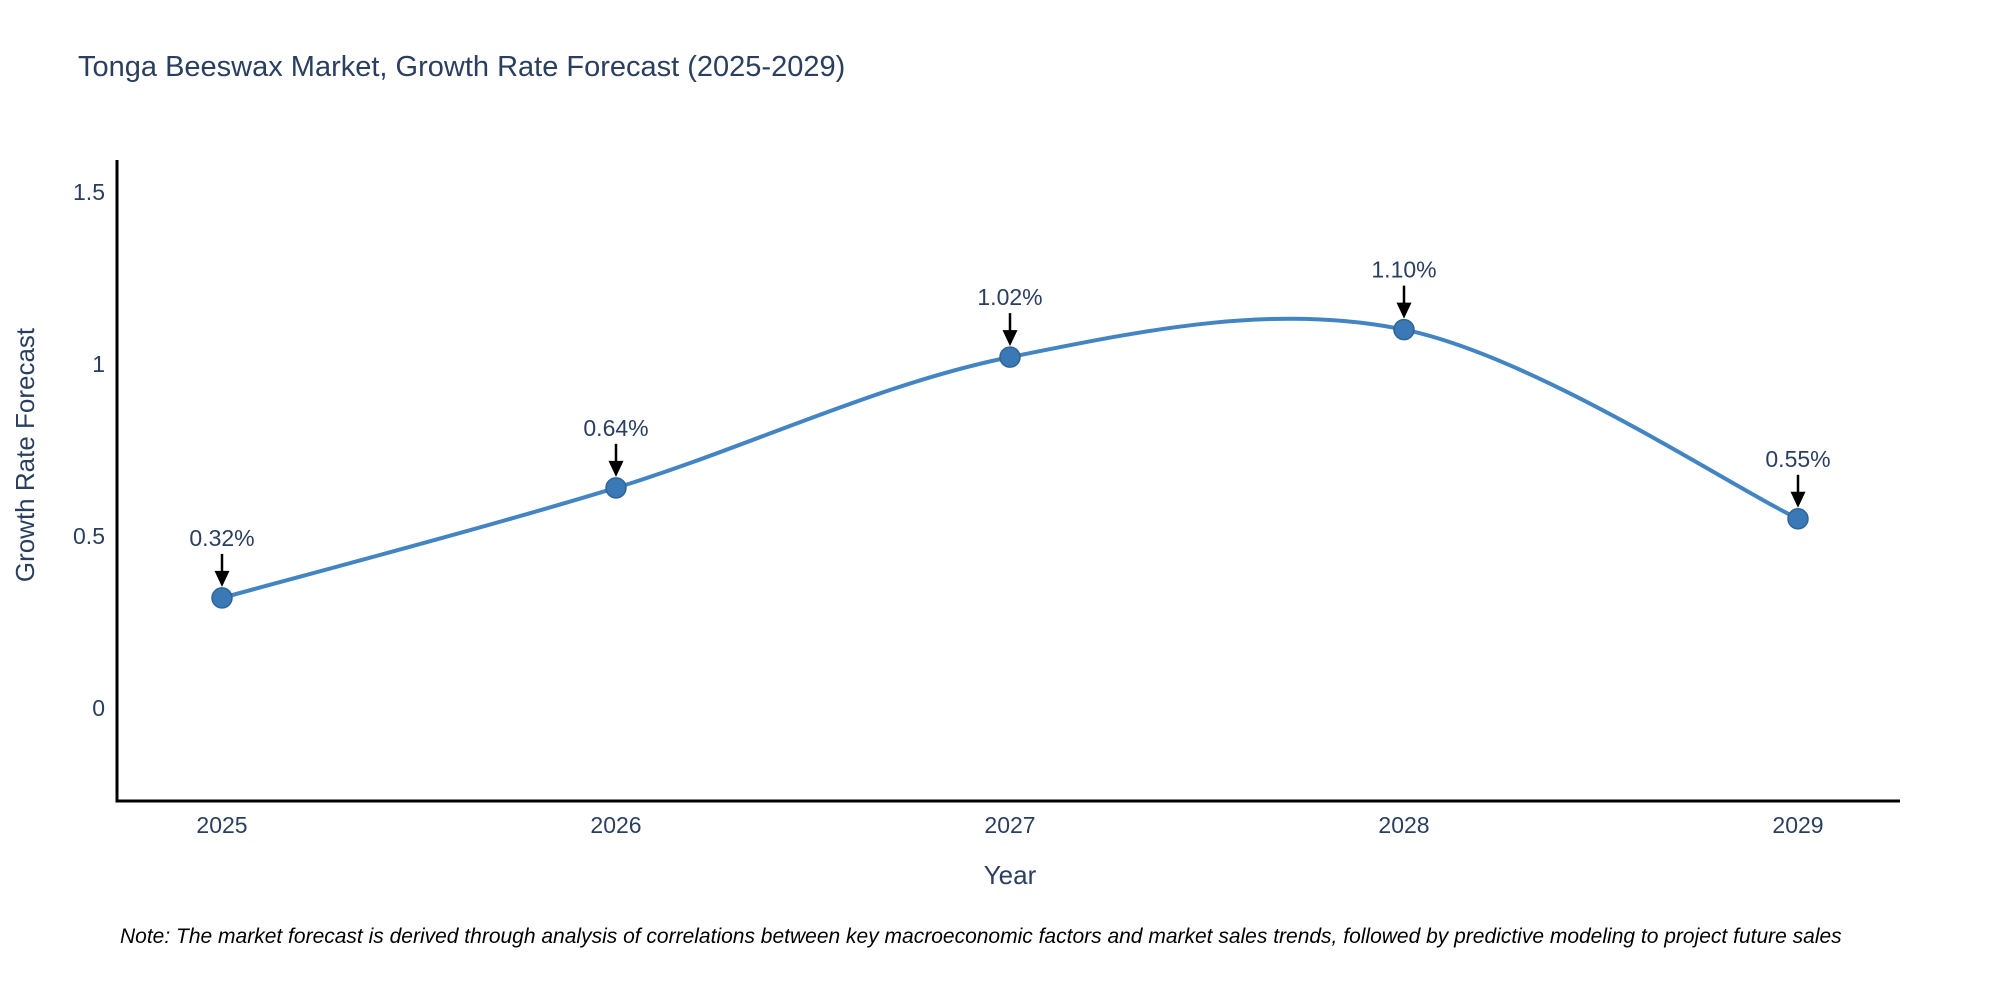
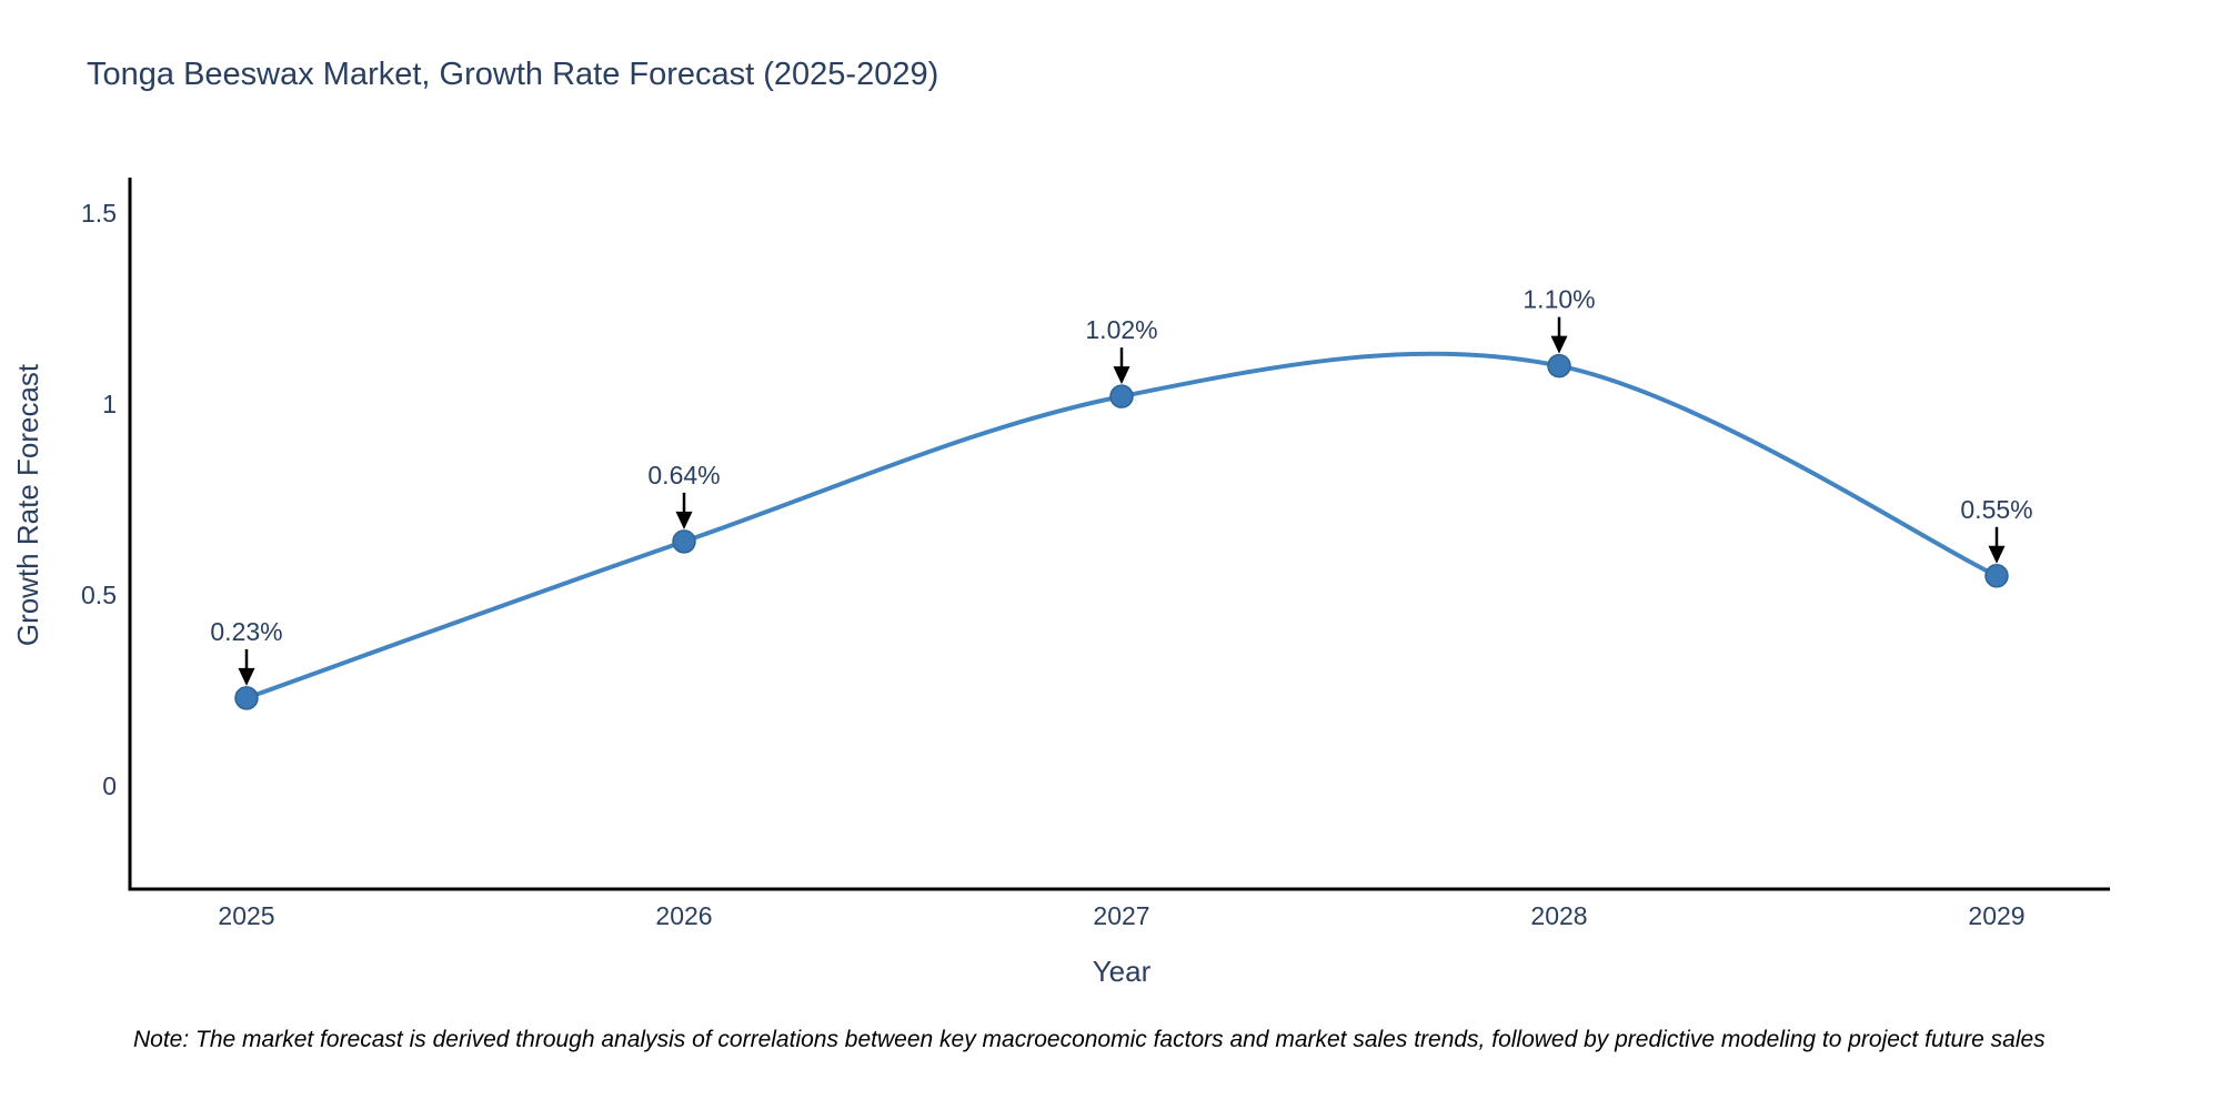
2025: 0.32% -> 0.23%
